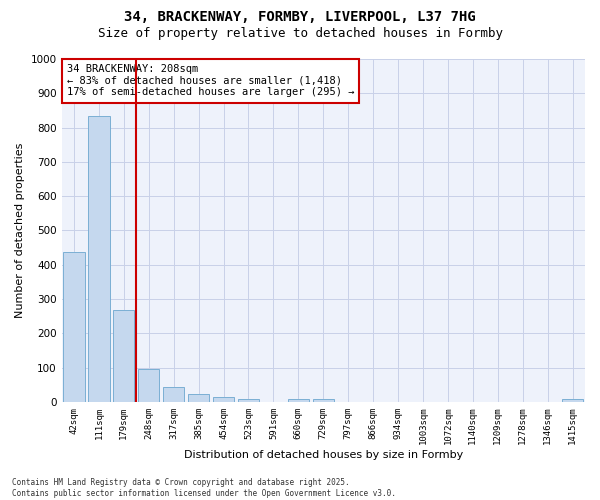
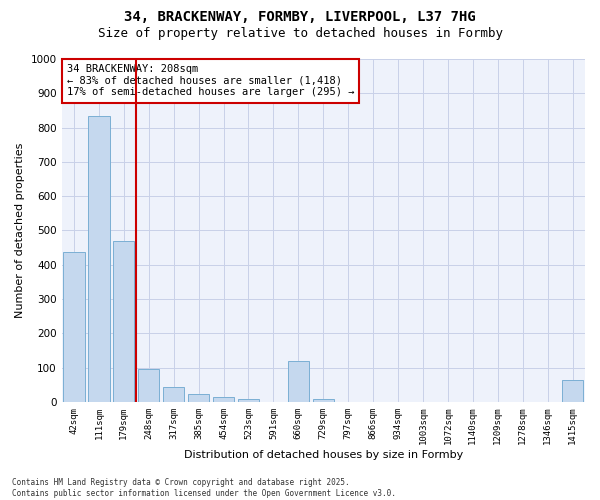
179sqm: 268 -> 470
660sqm: 10 -> 120
1415sqm: 8 -> 65
